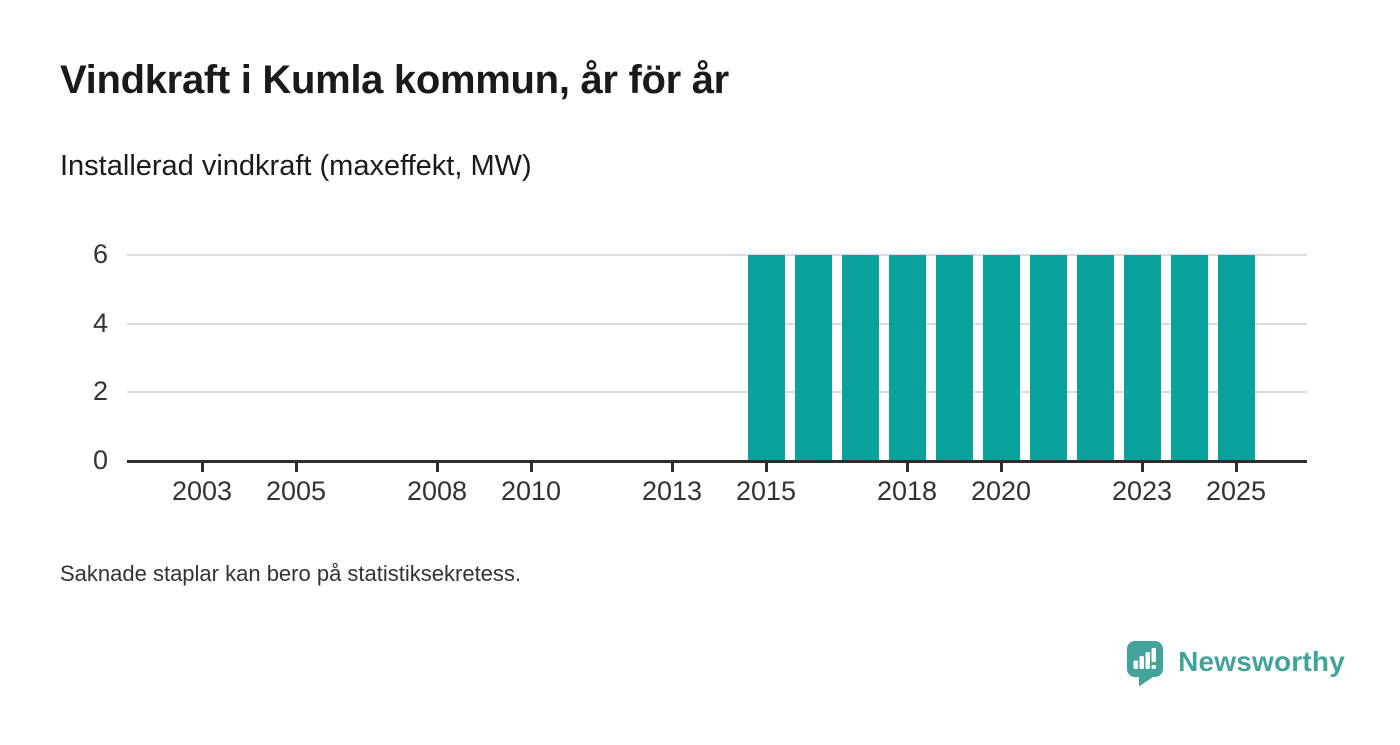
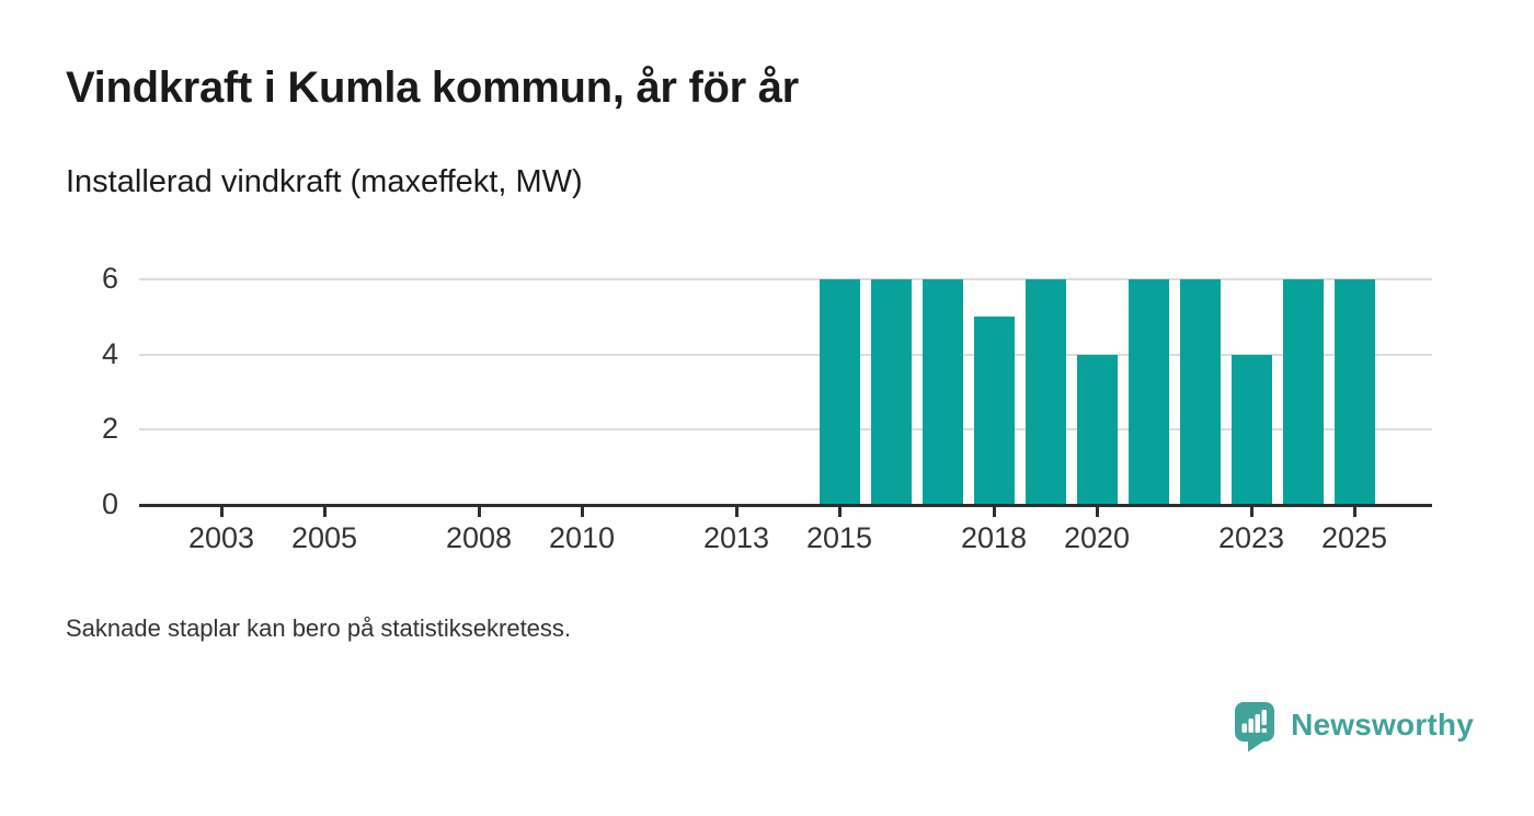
2018: 6 -> 5
2020: 6 -> 4
2023: 6 -> 4
